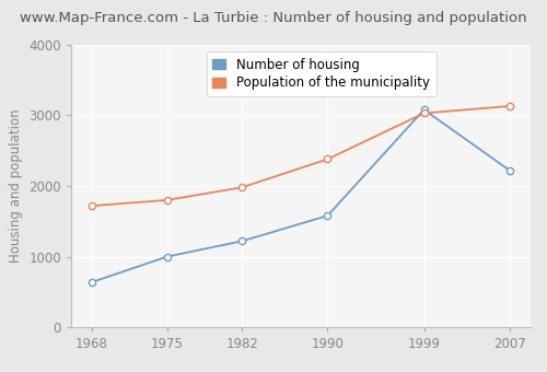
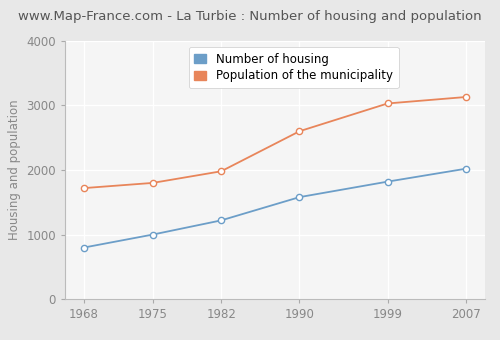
Number of housing/1968: 640 -> 800
Population of the municipality/1990: 2380 -> 2600
Number of housing/1999: 3080 -> 1820
Number of housing/2007: 2220 -> 2020
